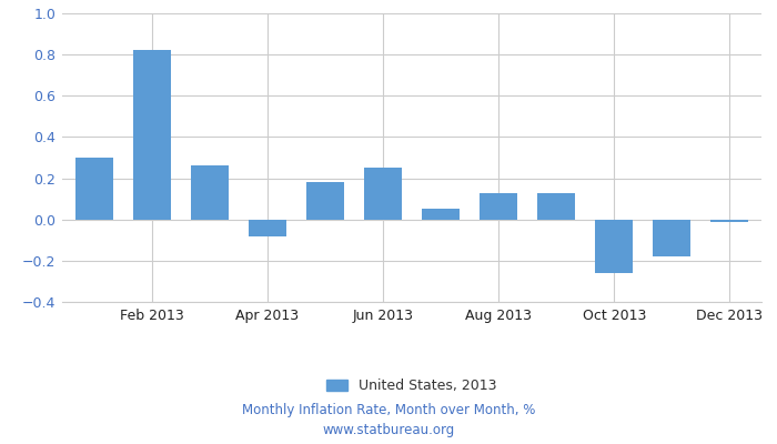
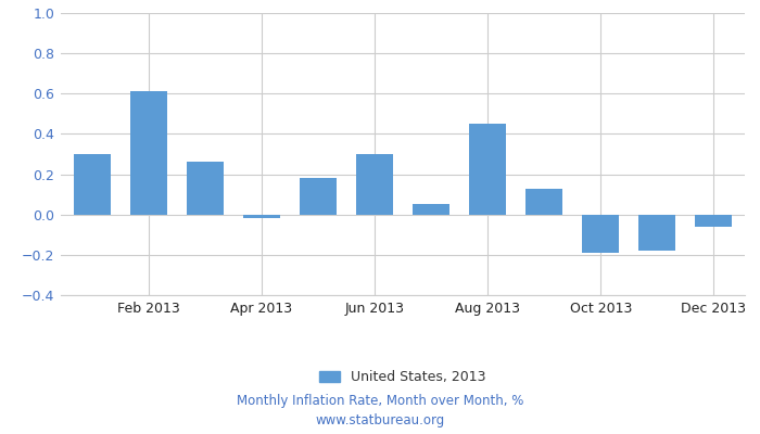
Feb 2013: 0.82 -> 0.61
Apr 2013: -0.08 -> -0.02
Jun 2013: 0.25 -> 0.30
Aug 2013: 0.13 -> 0.45
Oct 2013: -0.26 -> -0.19
Dec 2013: -0.01 -> -0.06
